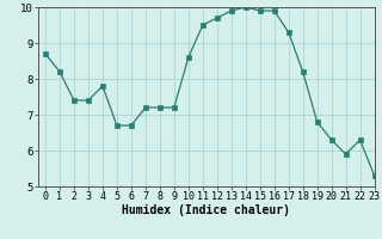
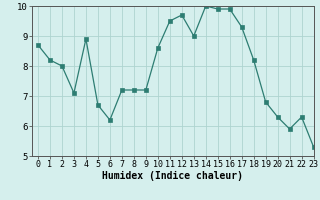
2: 7.4 -> 8.0
3: 7.4 -> 7.1
4: 7.8 -> 8.9
6: 6.7 -> 6.2
13: 9.9 -> 9.0
